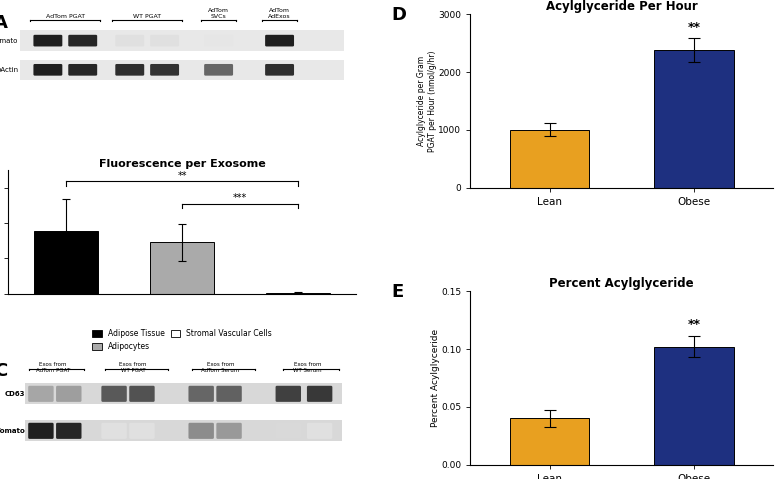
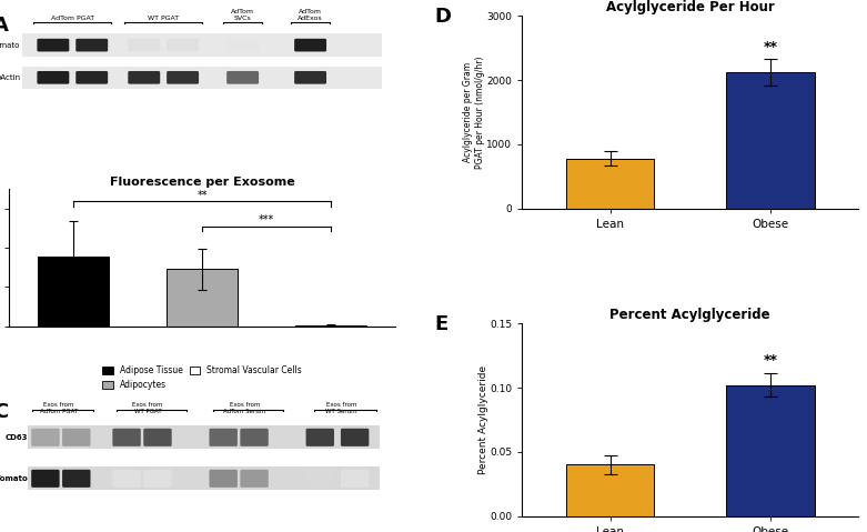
Acylglyceride Per Hour/Lean: 1000 -> 780
Acylglyceride Per Hour/Obese: 2380 -> 2120
